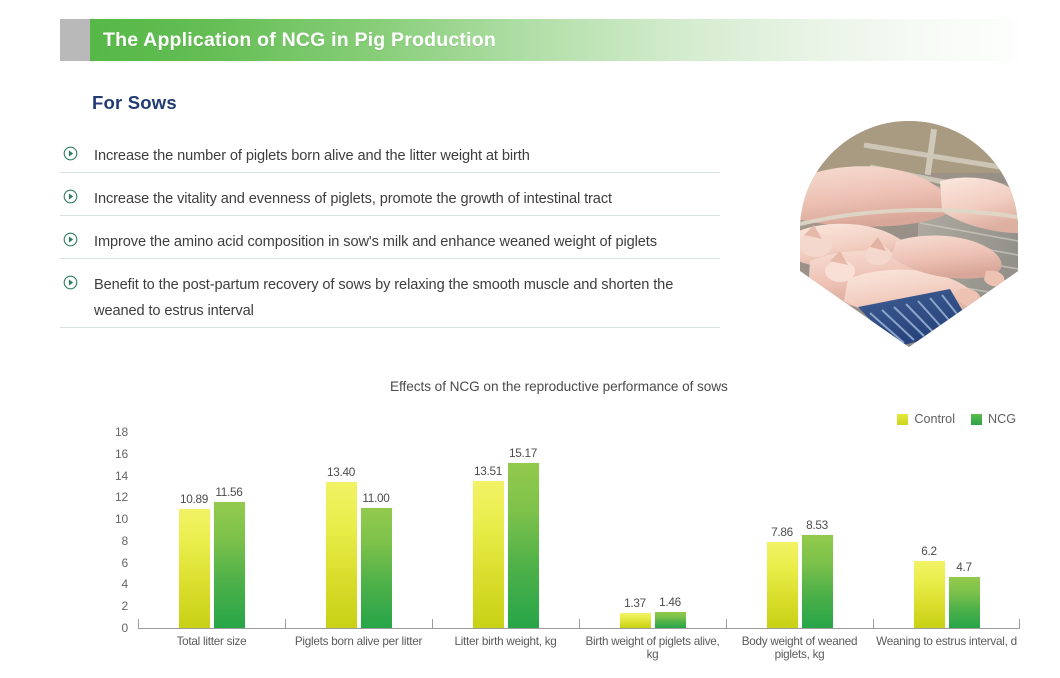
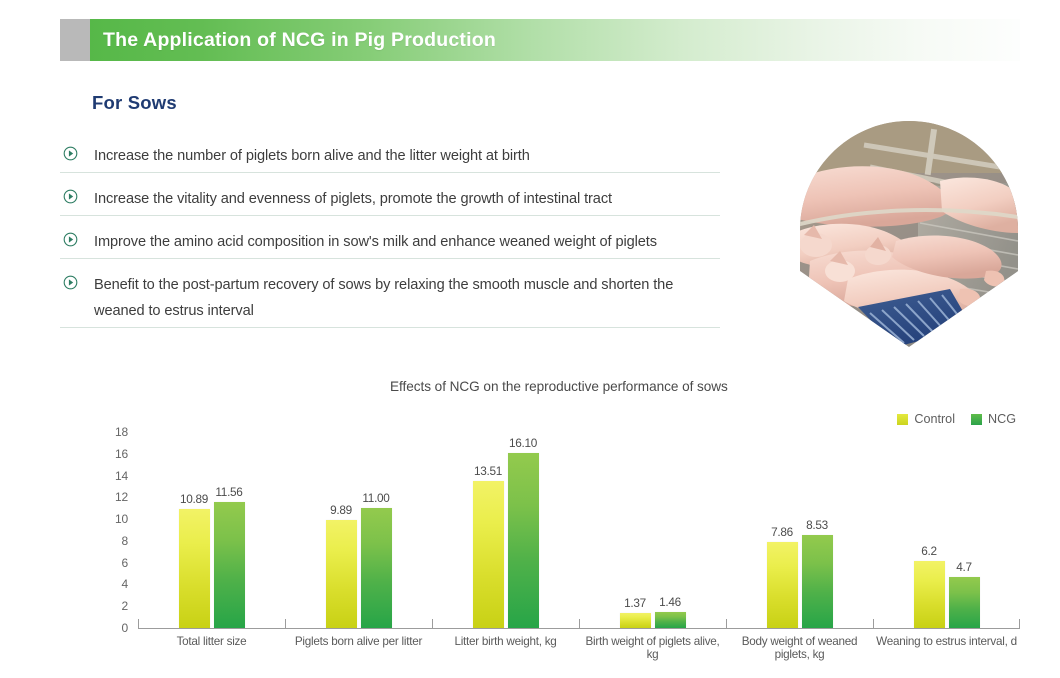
Control/Piglets born alive per litter: 13.40 -> 9.89
NCG/Litter birth weight, kg: 15.17 -> 16.10
